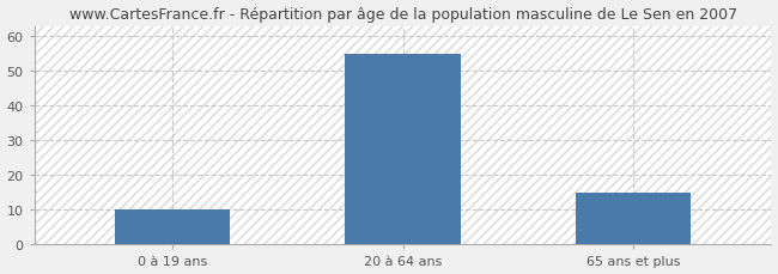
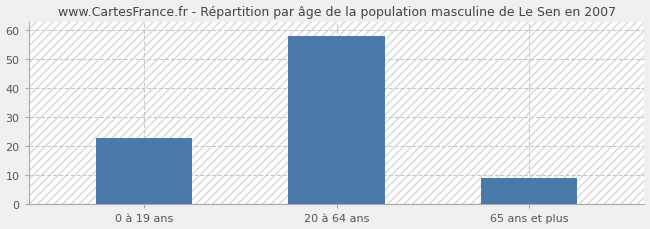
0 à 19 ans: 10 -> 23
20 à 64 ans: 55 -> 58
65 ans et plus: 15 -> 9
